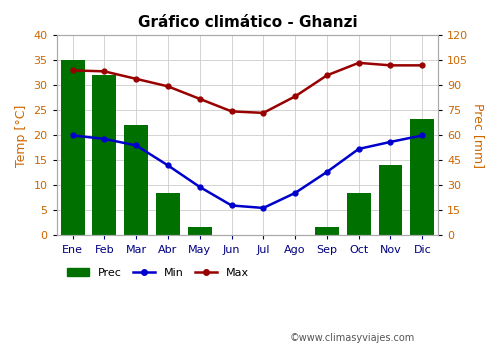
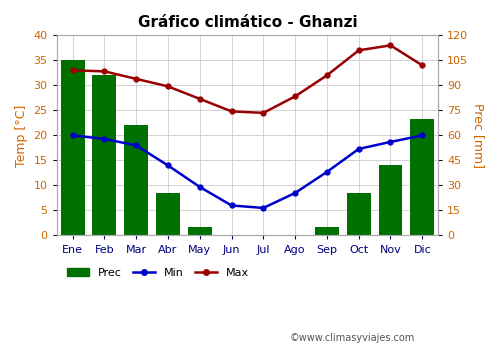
Max/Oct: 34.5 -> 37.0
Max/Nov: 34.0 -> 38.0
